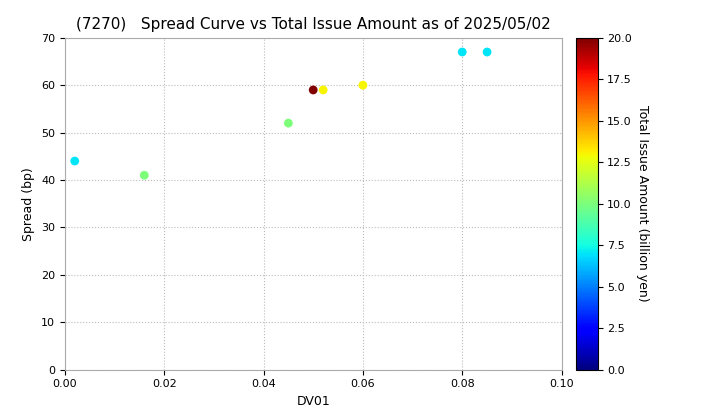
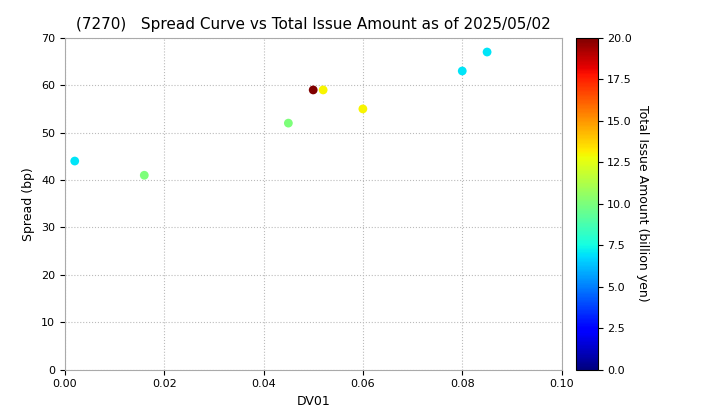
0.06: 60 -> 55
0.08: 67 -> 63
